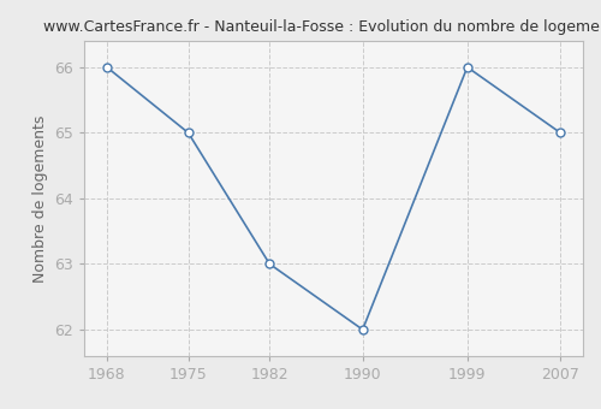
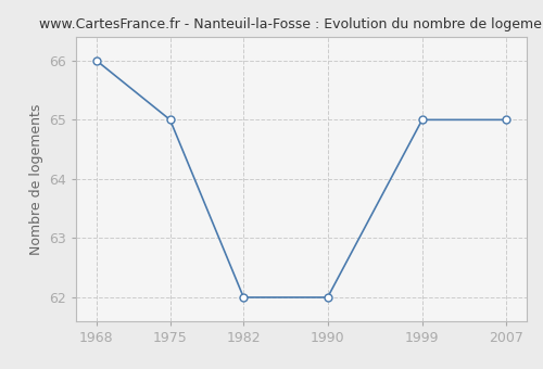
1982: 63 -> 62
1999: 66 -> 65
